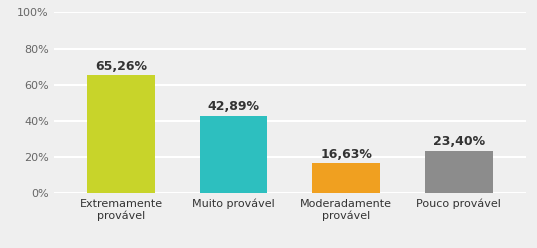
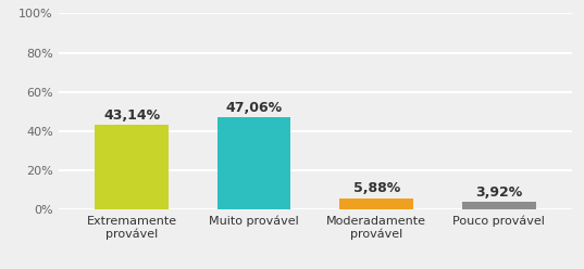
Extremamente provável: 65,26% -> 43,14%
Muito provável: 42,89% -> 47,06%
Moderadamente provável: 16,63% -> 5,88%
Pouco provável: 23,40% -> 3,92%
